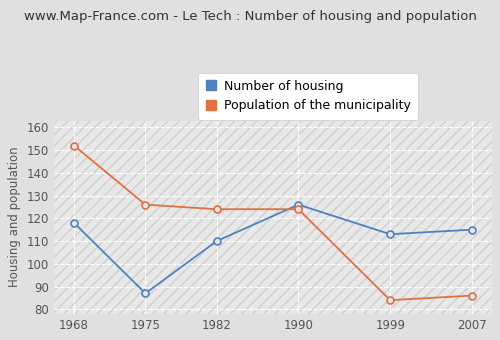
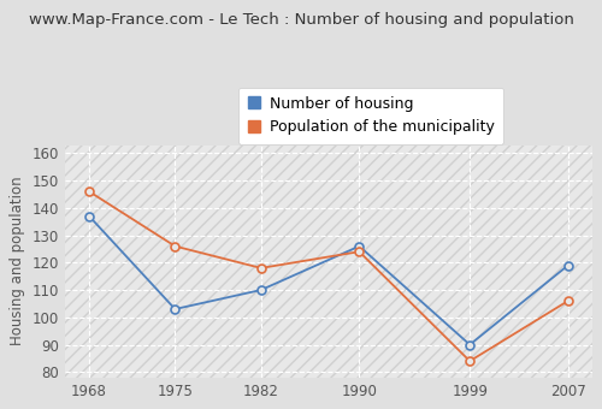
Number of housing/1968: 118 -> 137
Population of the municipality/1968: 152 -> 146
Number of housing/1975: 87 -> 103
Population of the municipality/1982: 124 -> 118
Number of housing/1999: 113 -> 90
Number of housing/2007: 115 -> 119
Population of the municipality/2007: 86 -> 106
